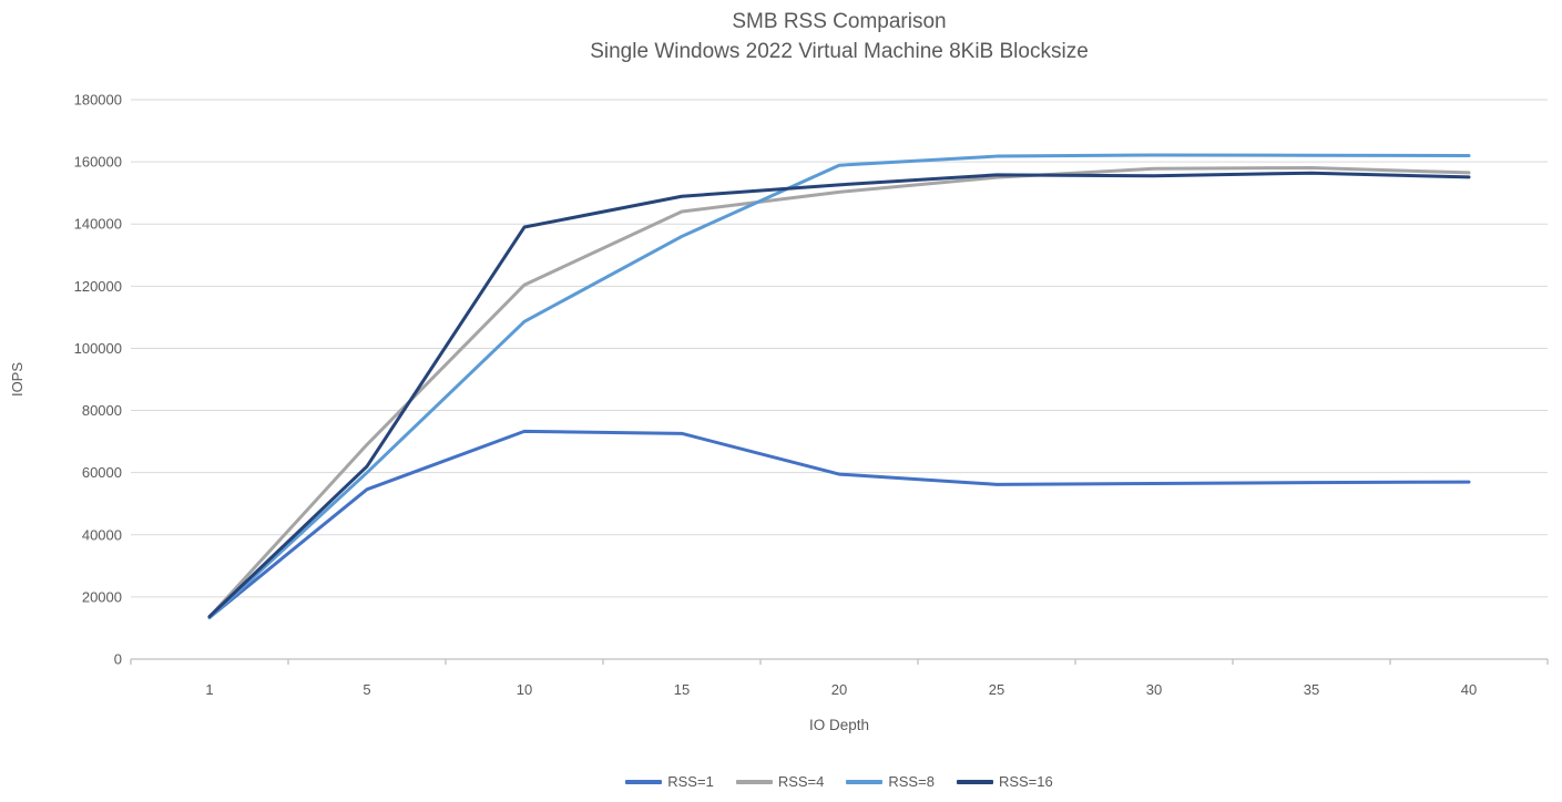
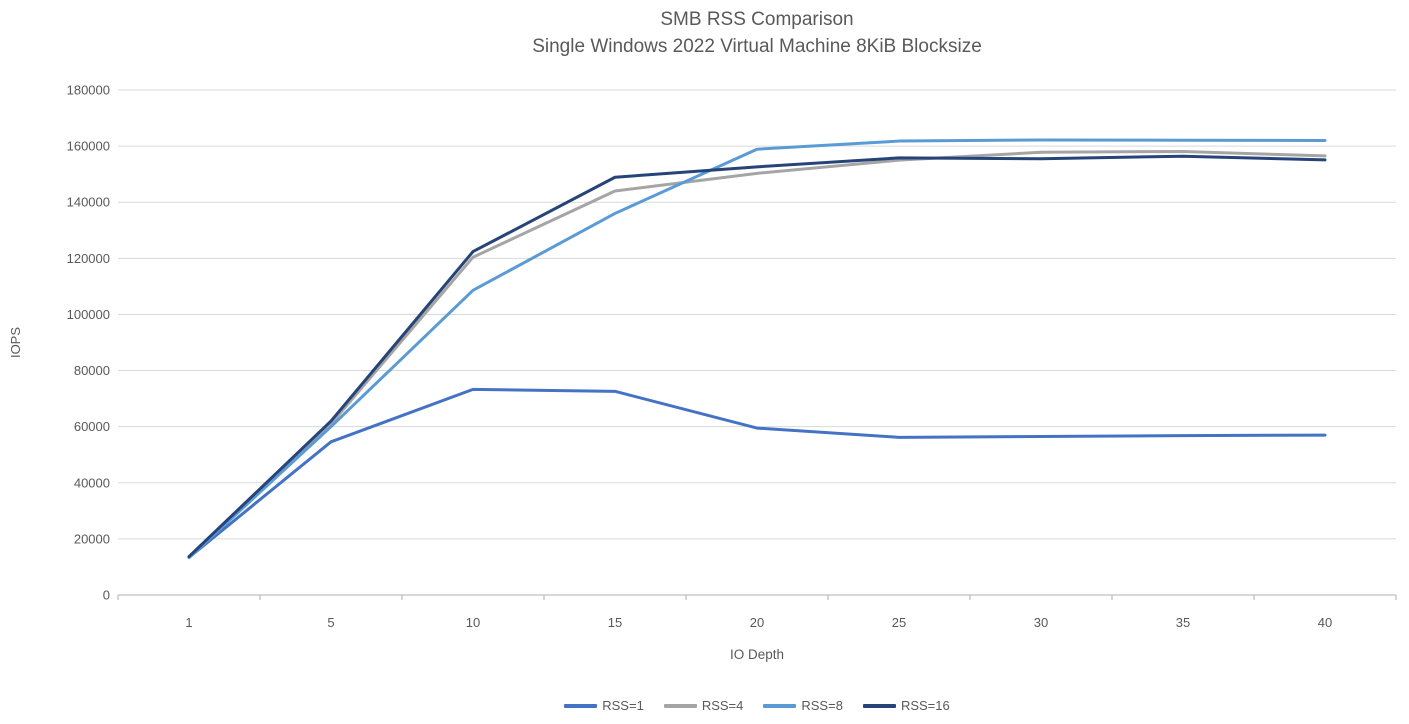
RSS=4/5: 69000 -> 61000
RSS=16/10: 139000 -> 122000
